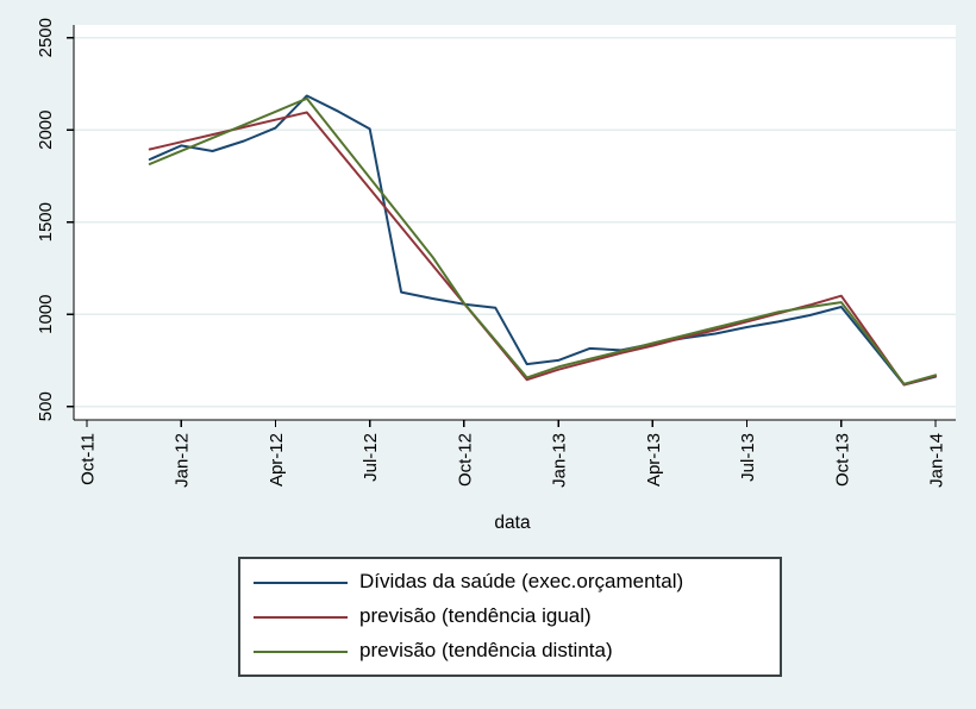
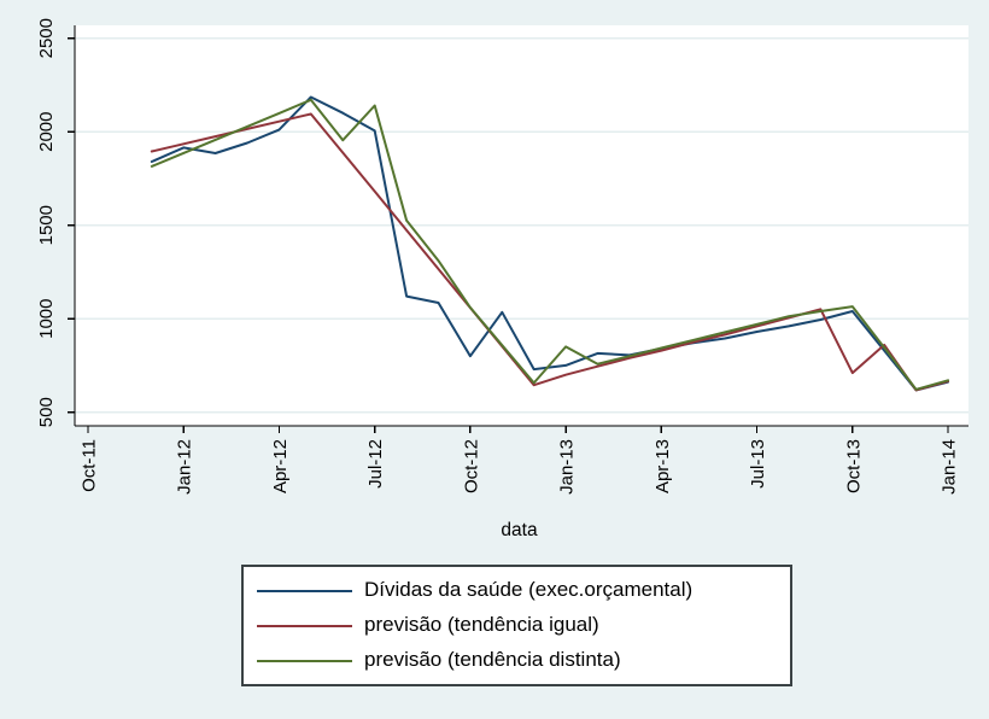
previsão (tendência distinta)/Jul-12: 1740 -> 2140
Dívidas da saúde (exec.orçamental)/Oct-12: 1060 -> 800
previsão (tendência distinta)/Jan-13: 720 -> 850
previsão (tendência igual)/Oct-13: 1100 -> 710
